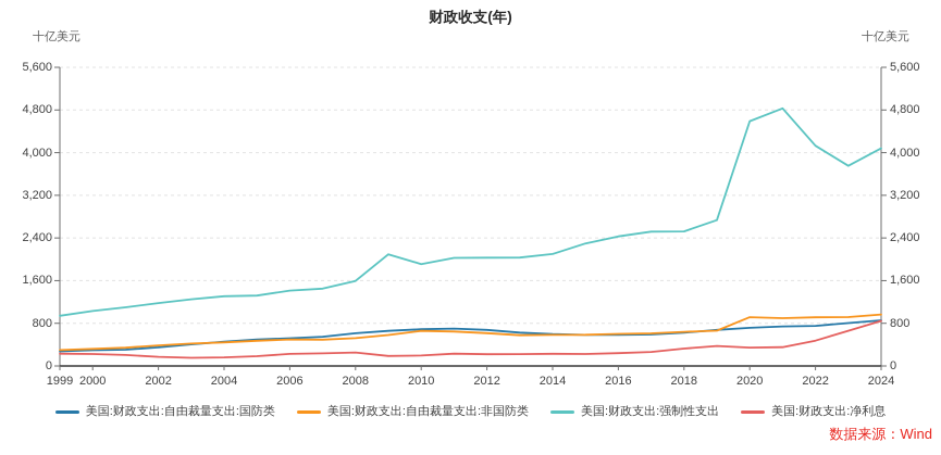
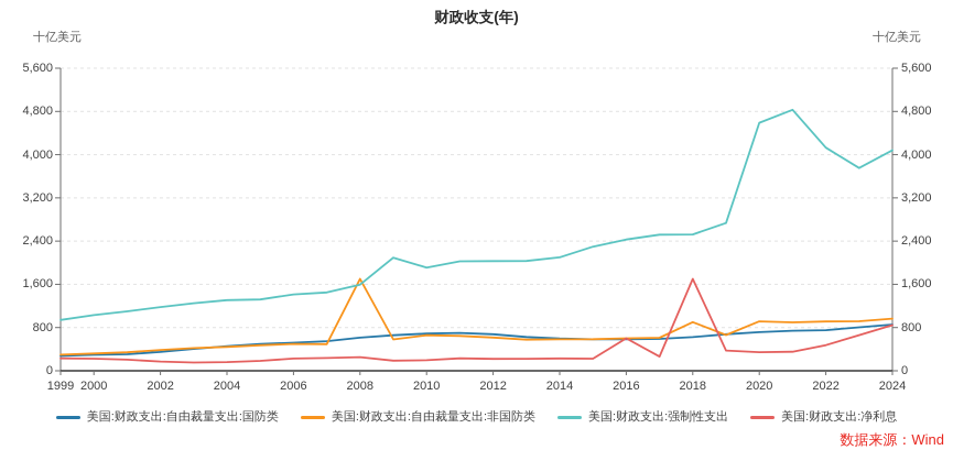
美国:财政支出:自由裁量支出:非国防类/2008: 500 -> 1700
美国:财政支出:净利息/2016: 200 -> 600
美国:财政支出:自由裁量支出:非国防类/2018: 600 -> 900
美国:财政支出:净利息/2018: 300 -> 1700
